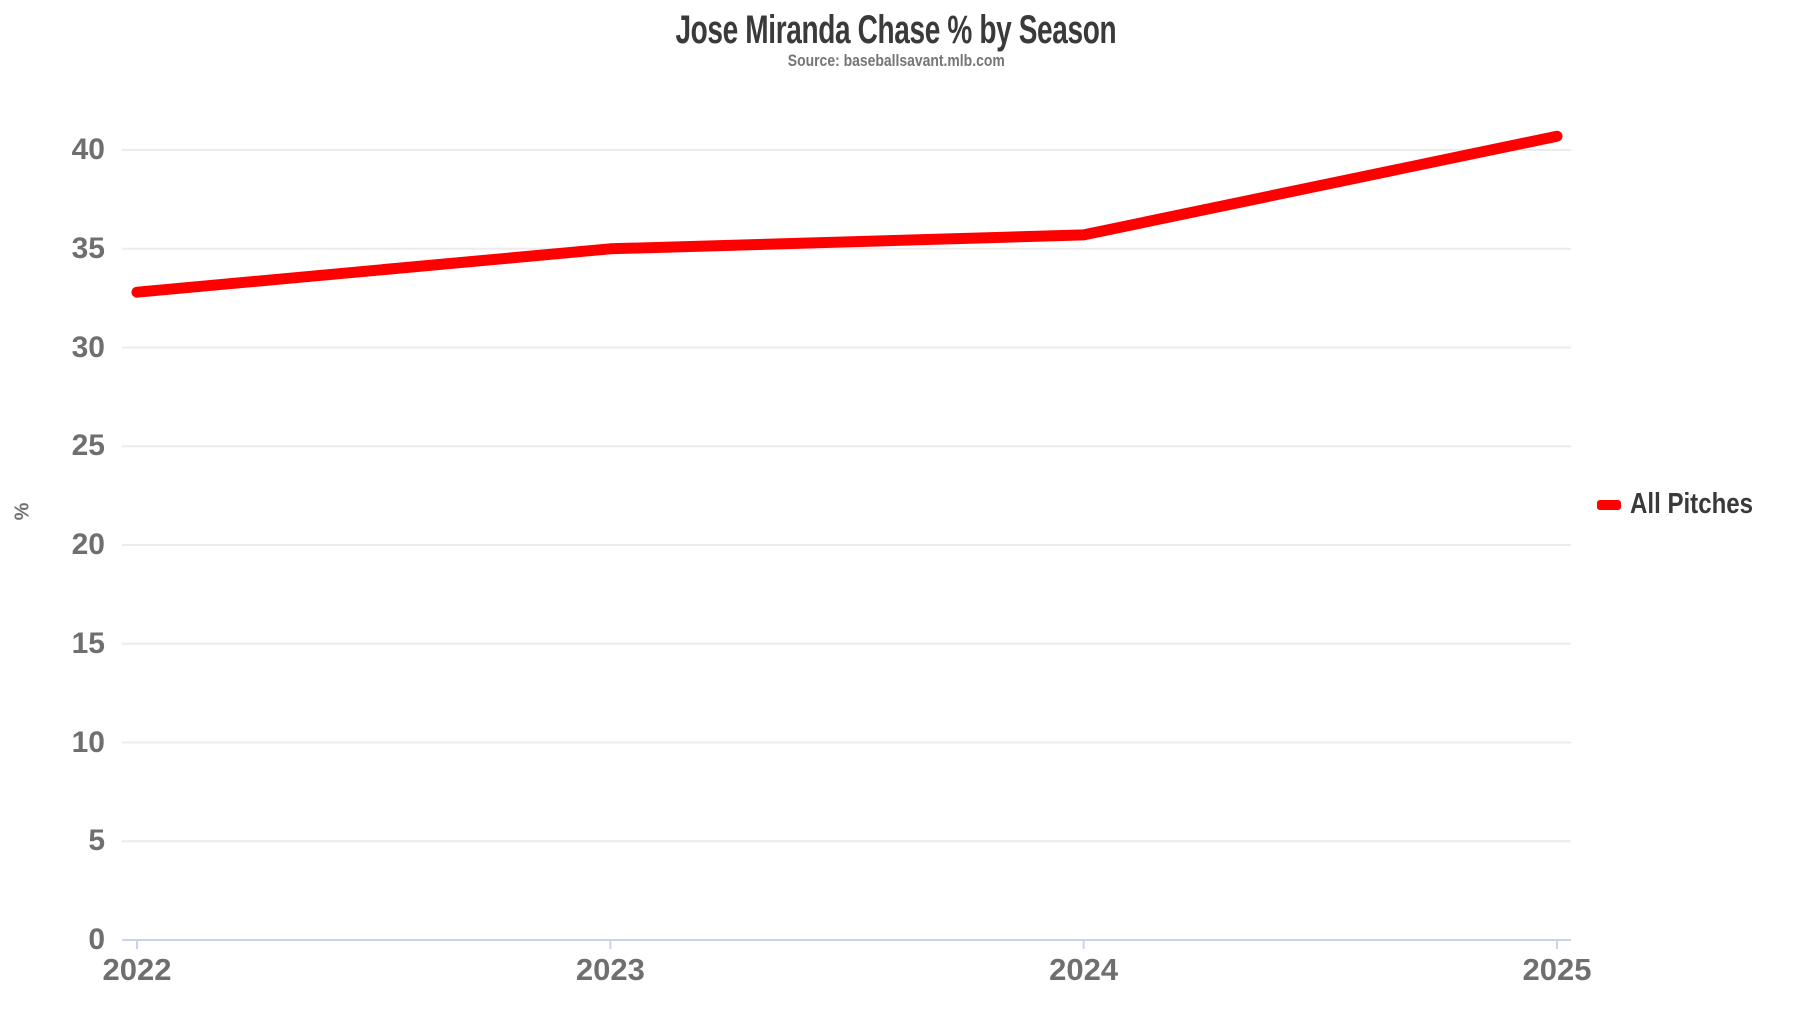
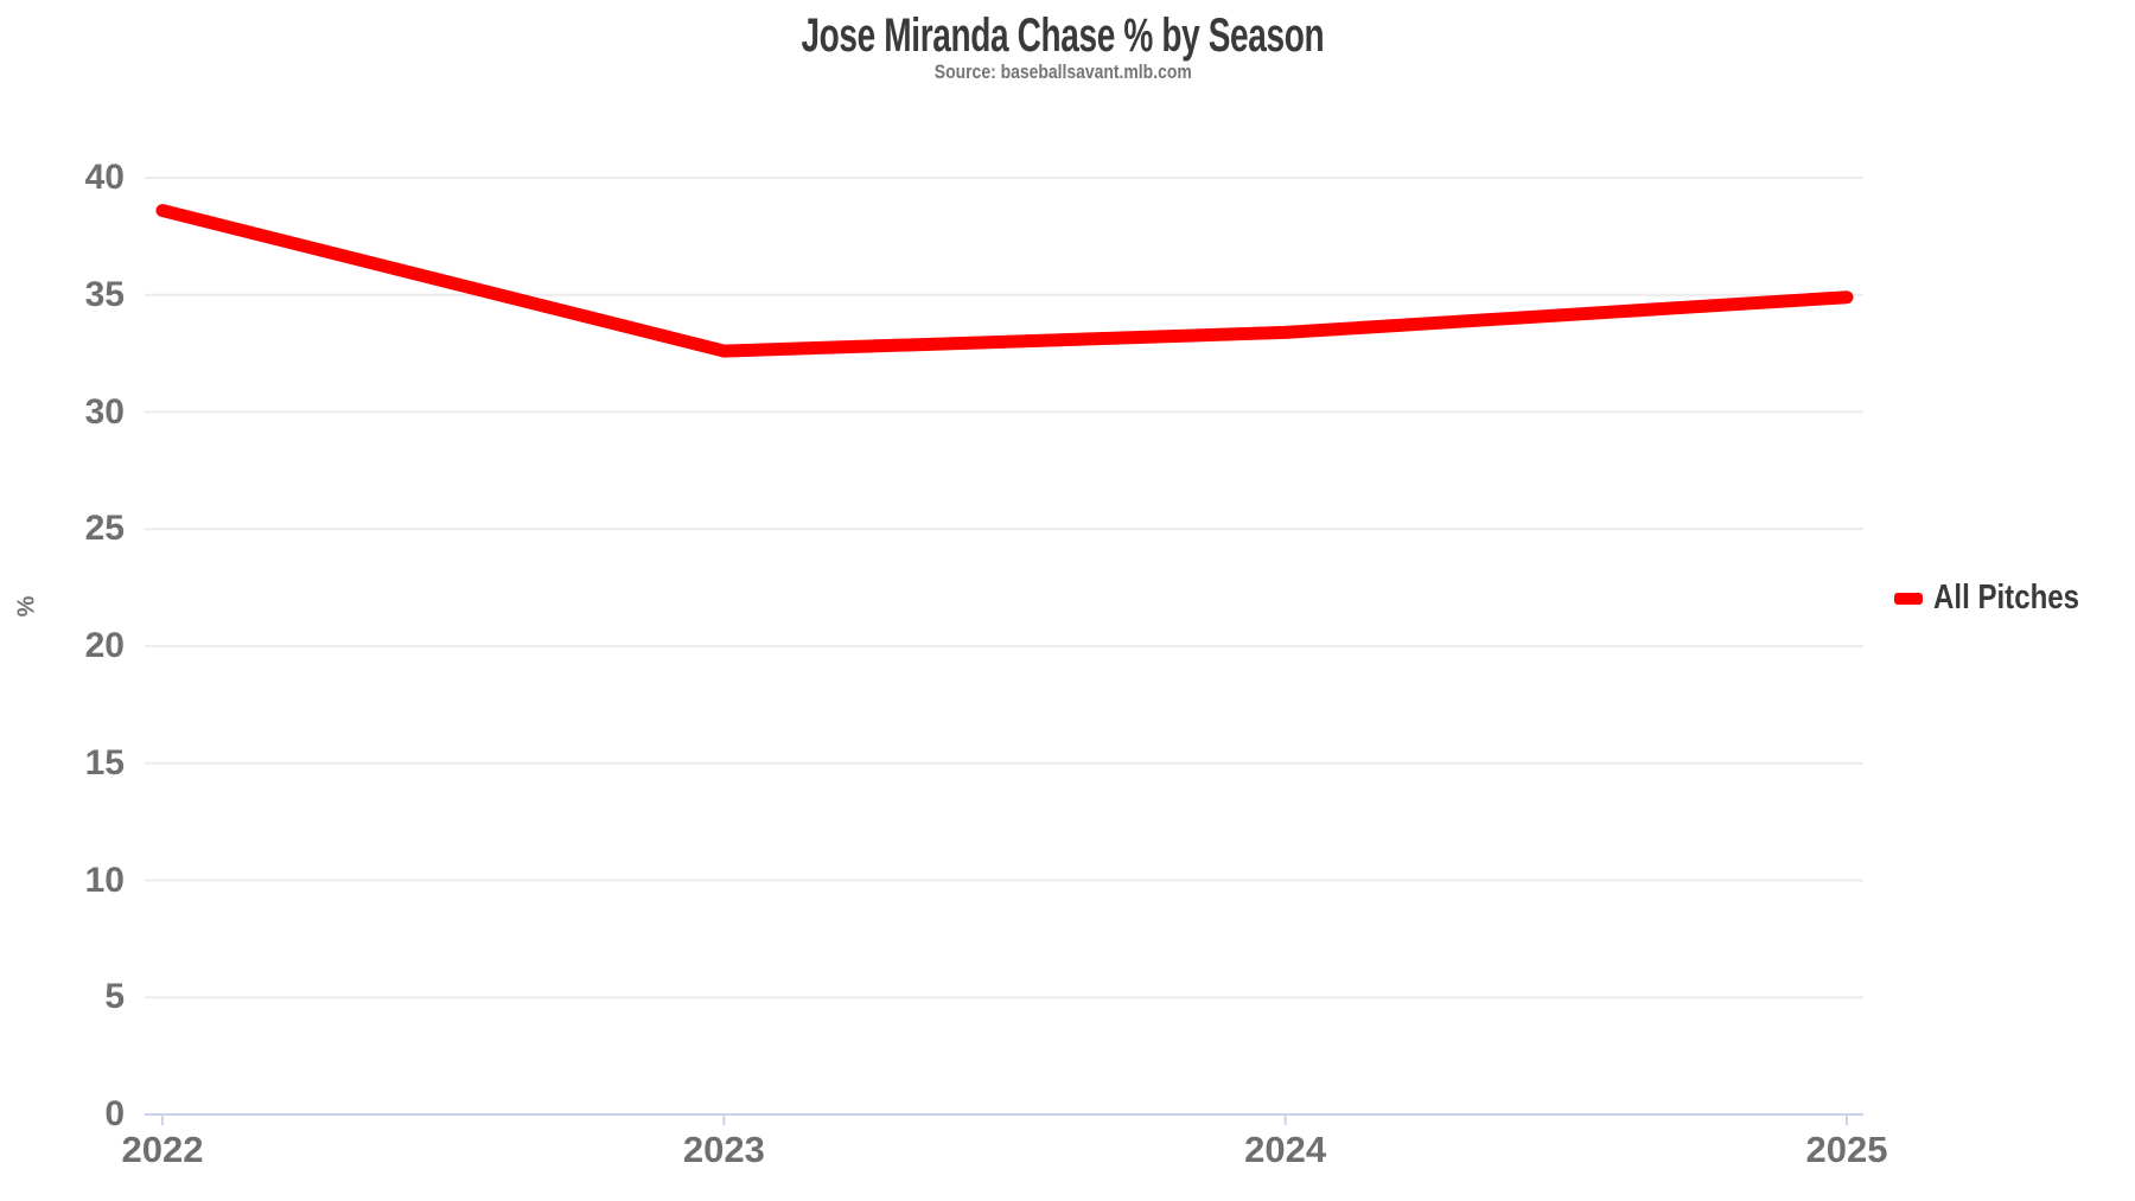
2022: 32.8 -> 38.6
2023: 35.0 -> 32.6
2024: 35.7 -> 33.4
2025: 40.7 -> 34.9
